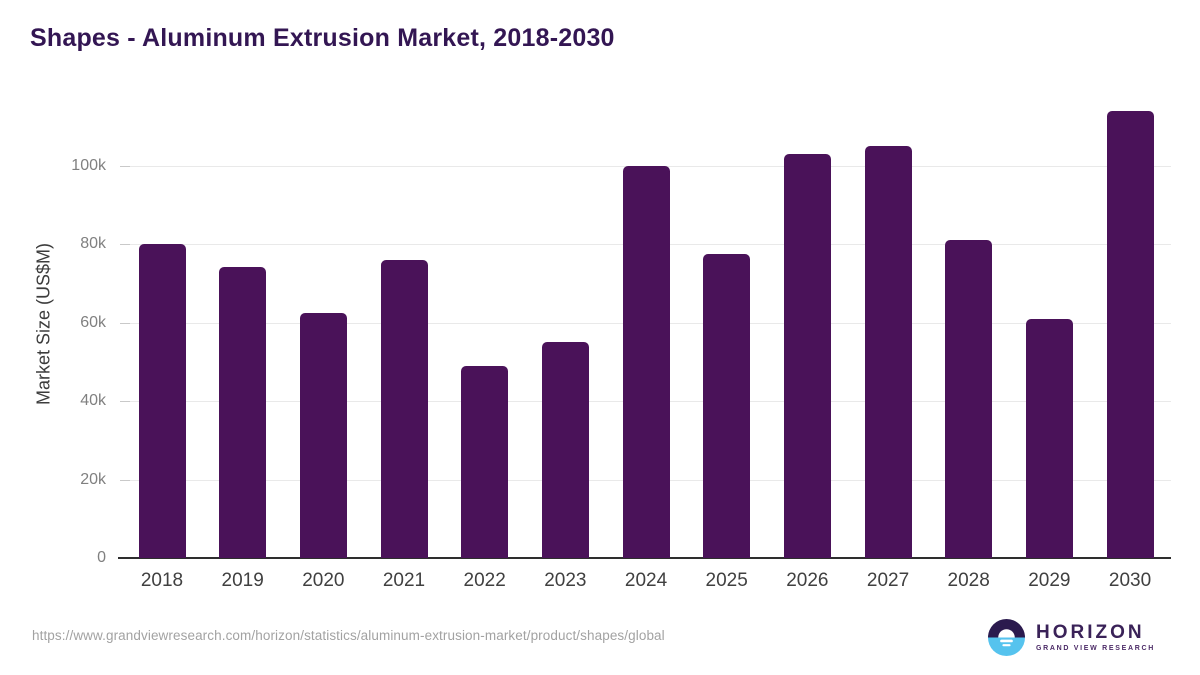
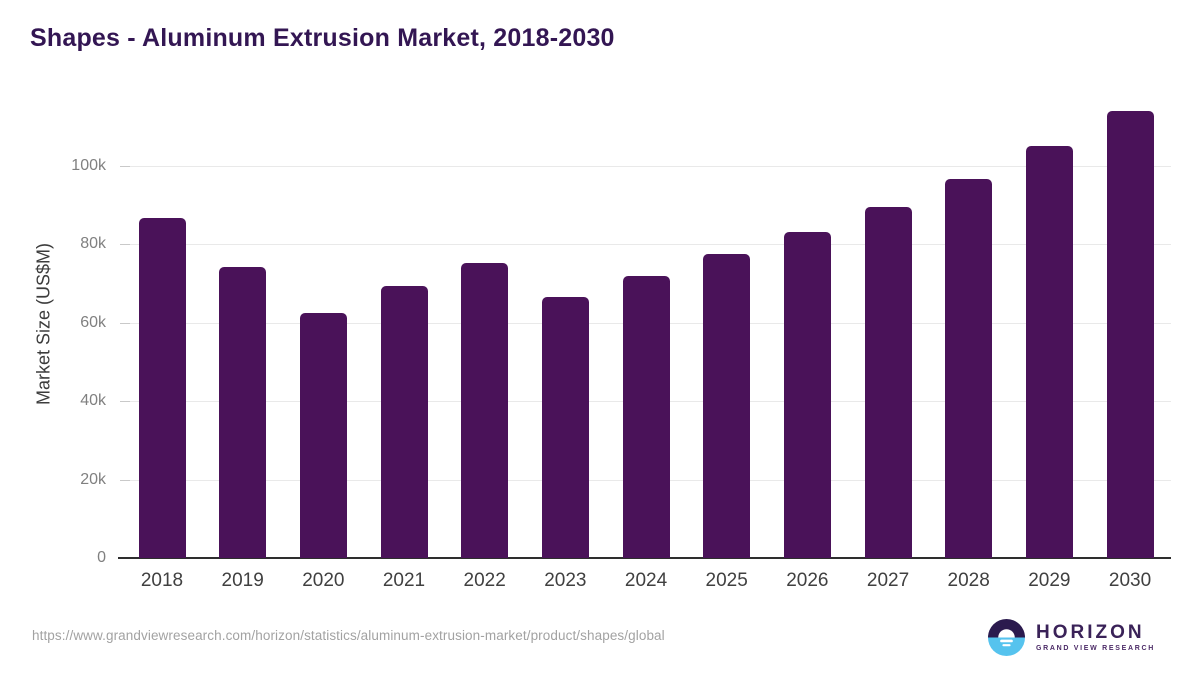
2018: 80k -> 87k
2021: 76k -> 69k
2022: 49k -> 75k
2023: 55k -> 67k
2024: 100k -> 72k
2026: 103k -> 83k
2027: 105k -> 90k
2028: 81k -> 97k
2029: 61k -> 105k
